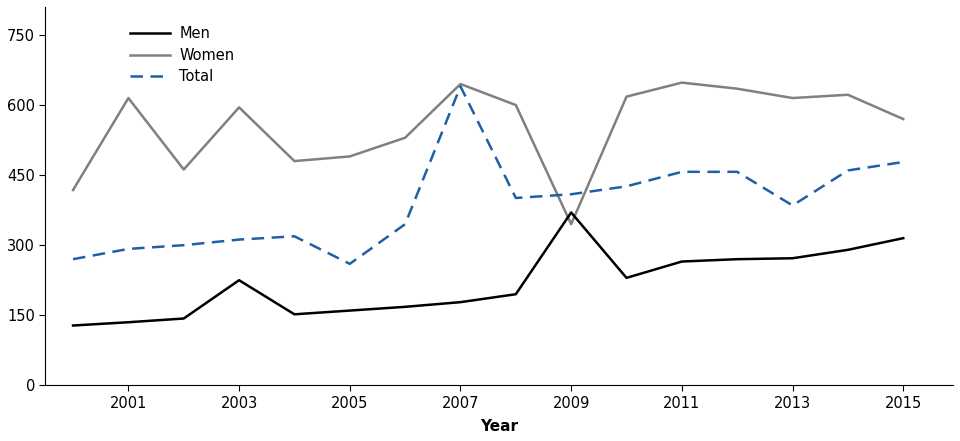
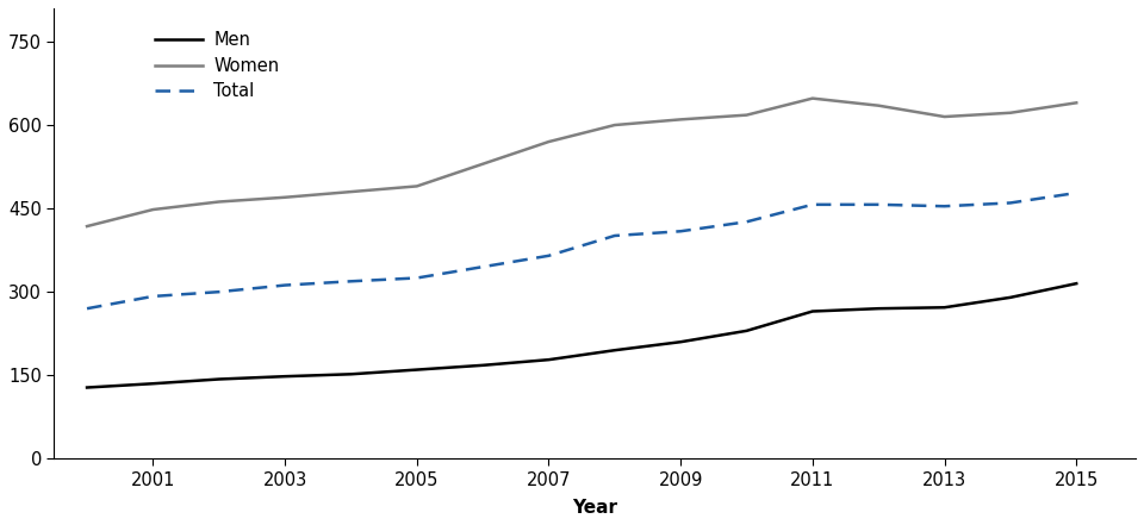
Women/2001: 615 -> 448
Men/2003: 225 -> 148
Women/2003: 595 -> 470
Total/2005: 260 -> 325
Women/2007: 645 -> 570
Total/2007: 640 -> 365
Men/2009: 370 -> 210
Women/2009: 345 -> 610
Total/2013: 385 -> 454
Women/2015: 570 -> 640
